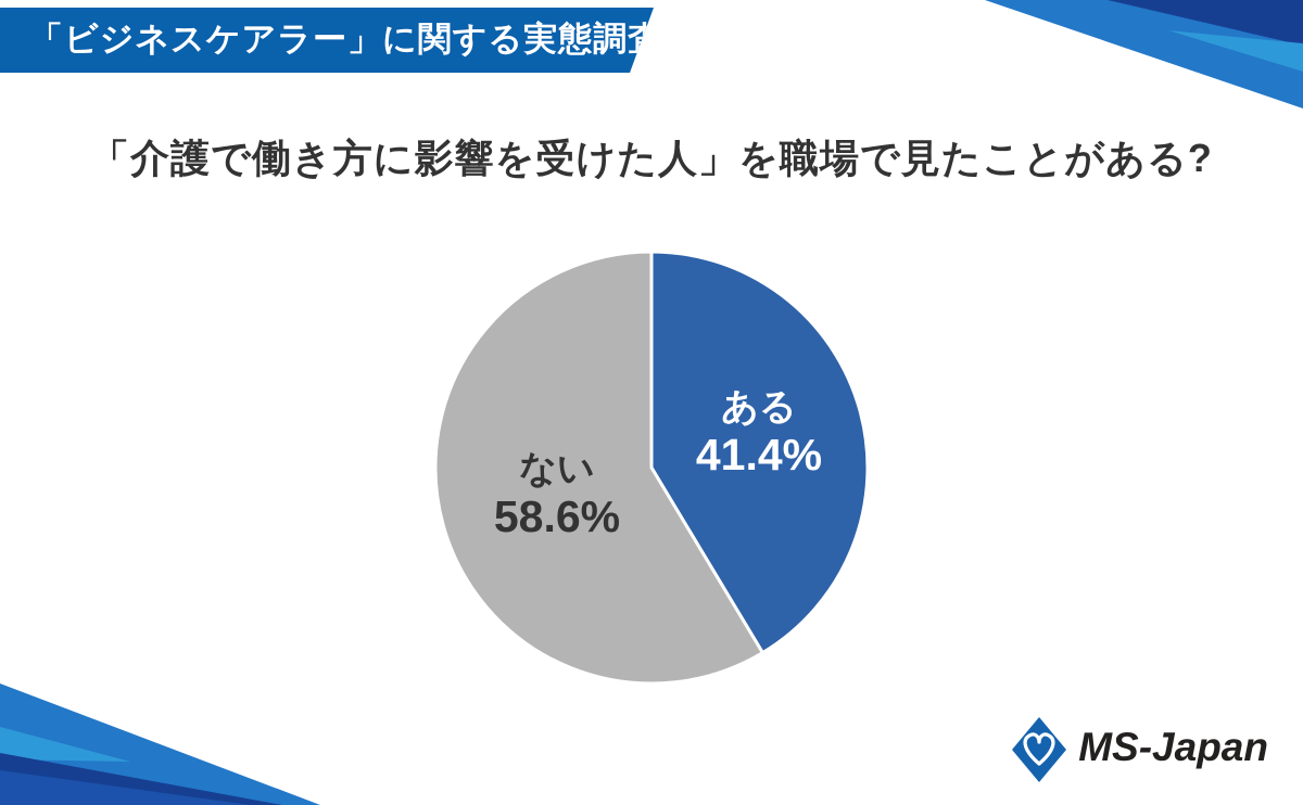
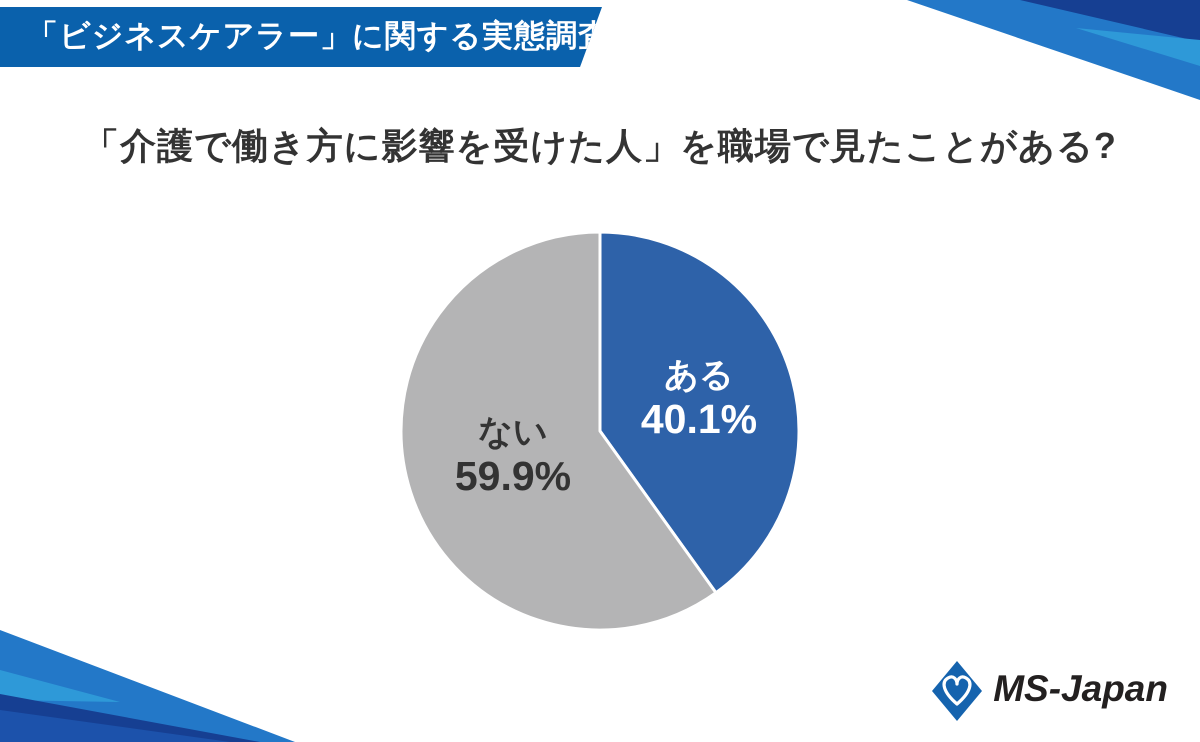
ある: 41.4% -> 40.1%
ない: 58.6% -> 59.9%
